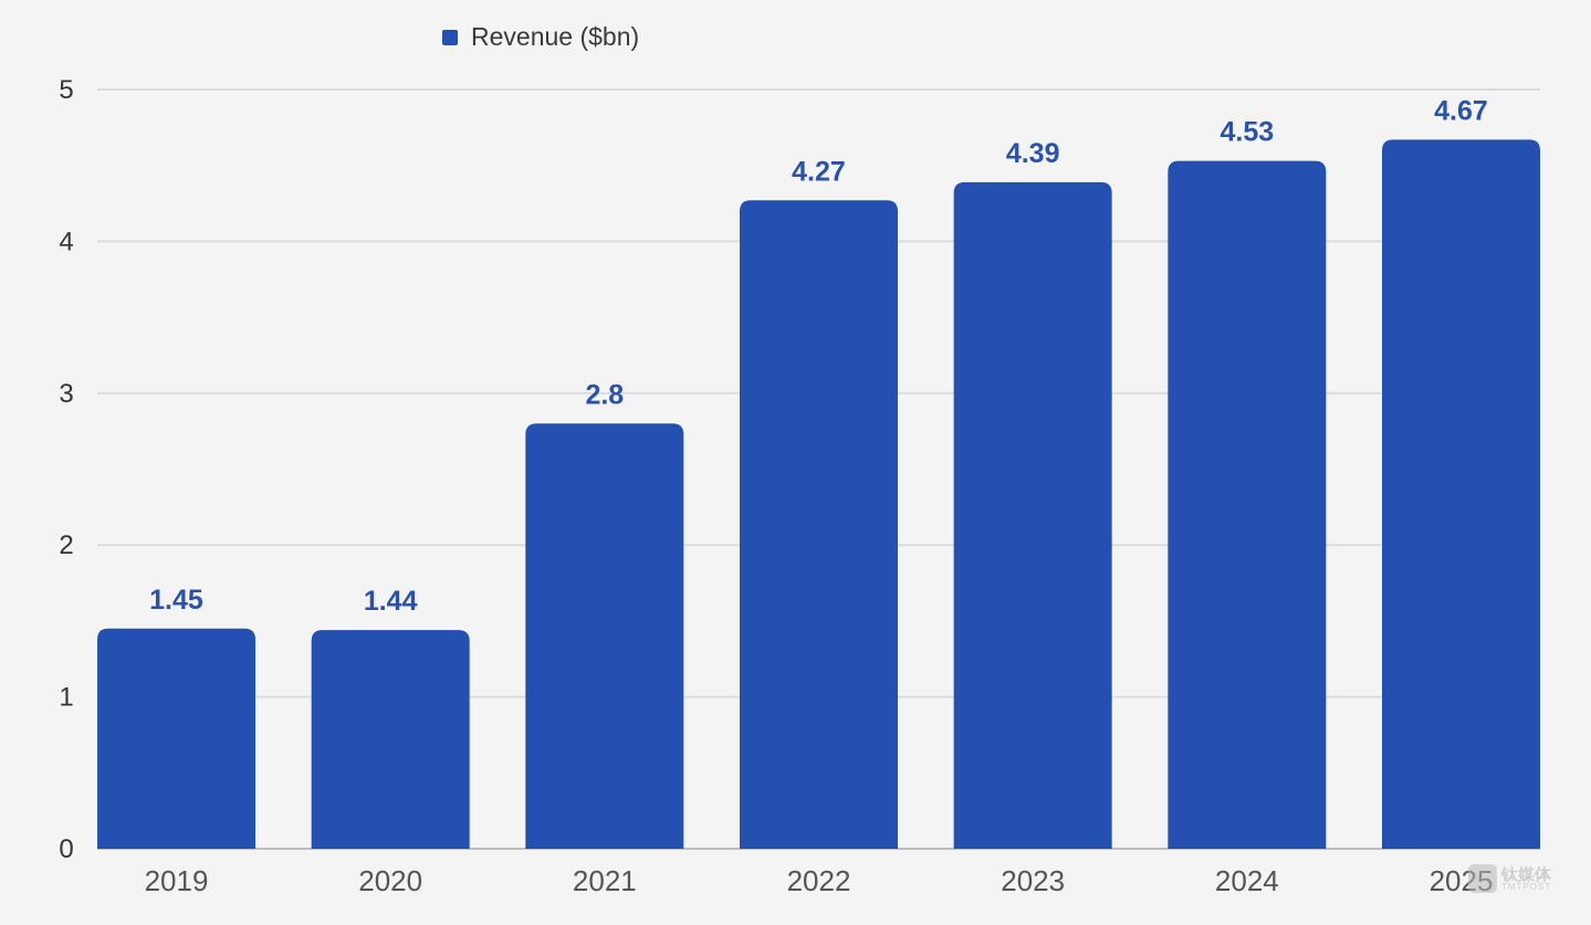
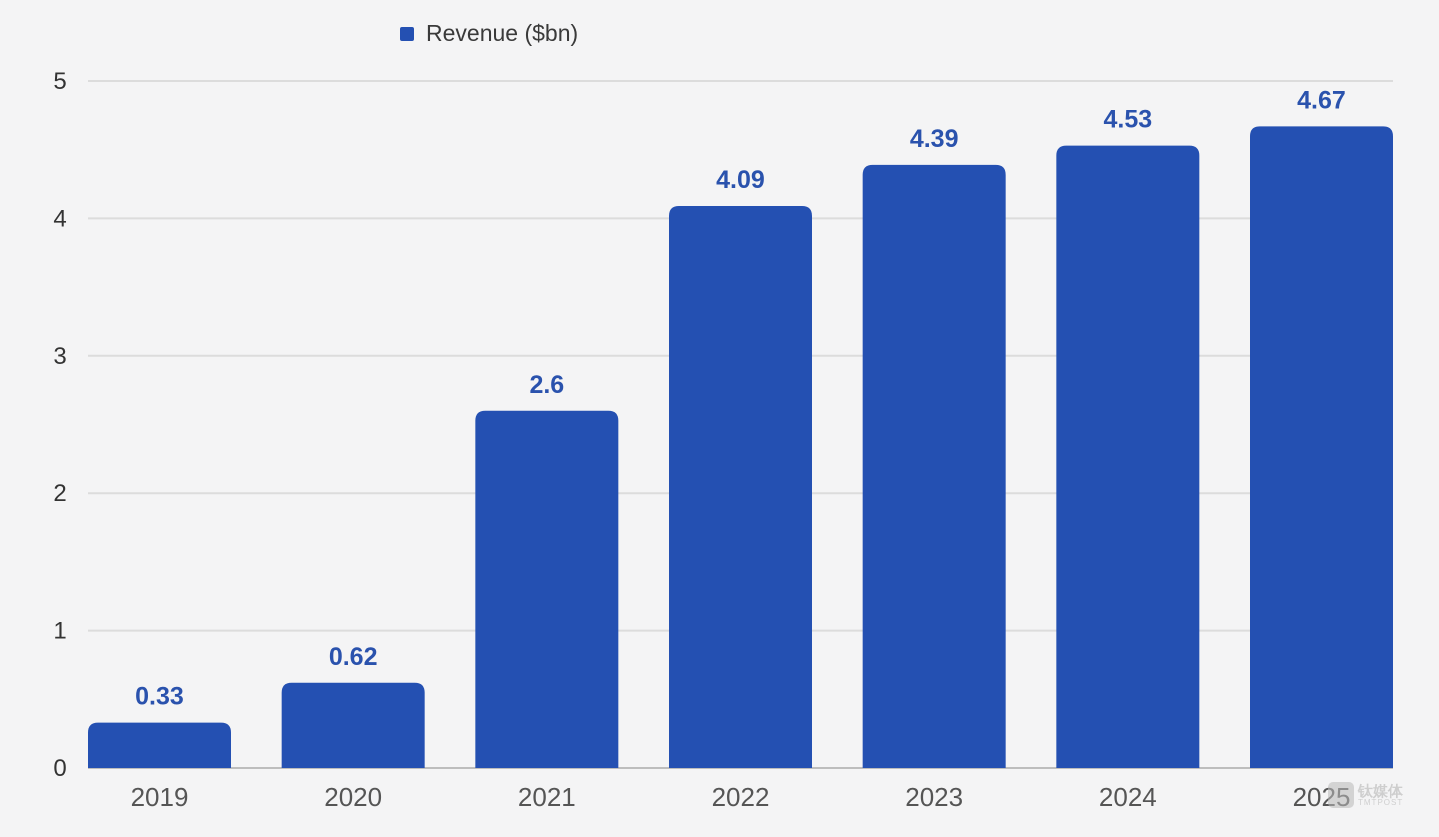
2019: 1.45 -> 0.33
2020: 1.44 -> 0.62
2021: 2.8 -> 2.6
2022: 4.27 -> 4.09
